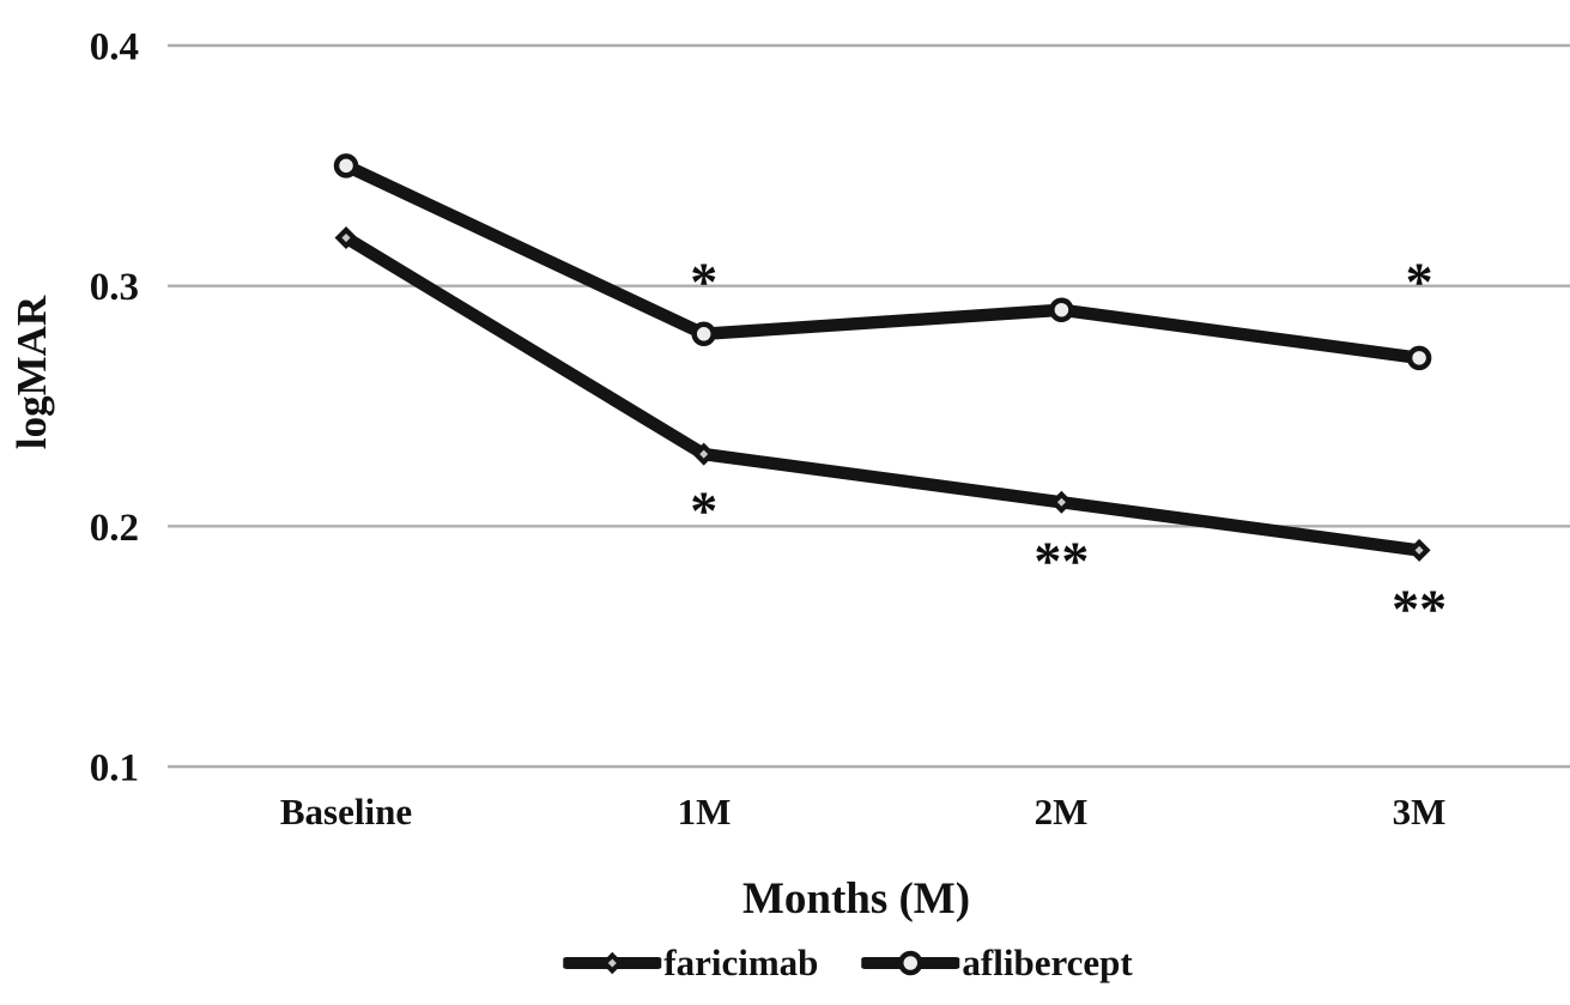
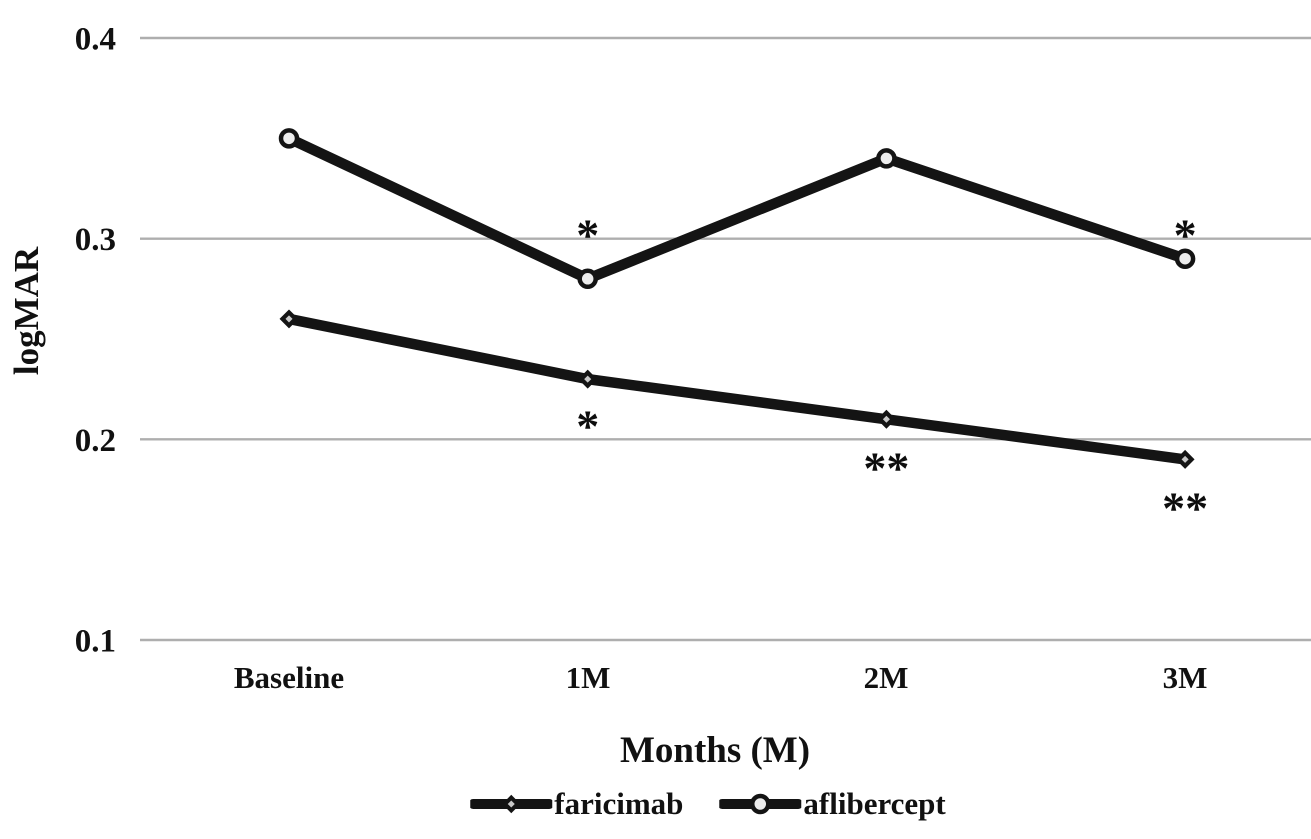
faricimab/Baseline: 0.32 -> 0.26
aflibercept/2M: 0.29 -> 0.34
aflibercept/3M: 0.27 -> 0.29
